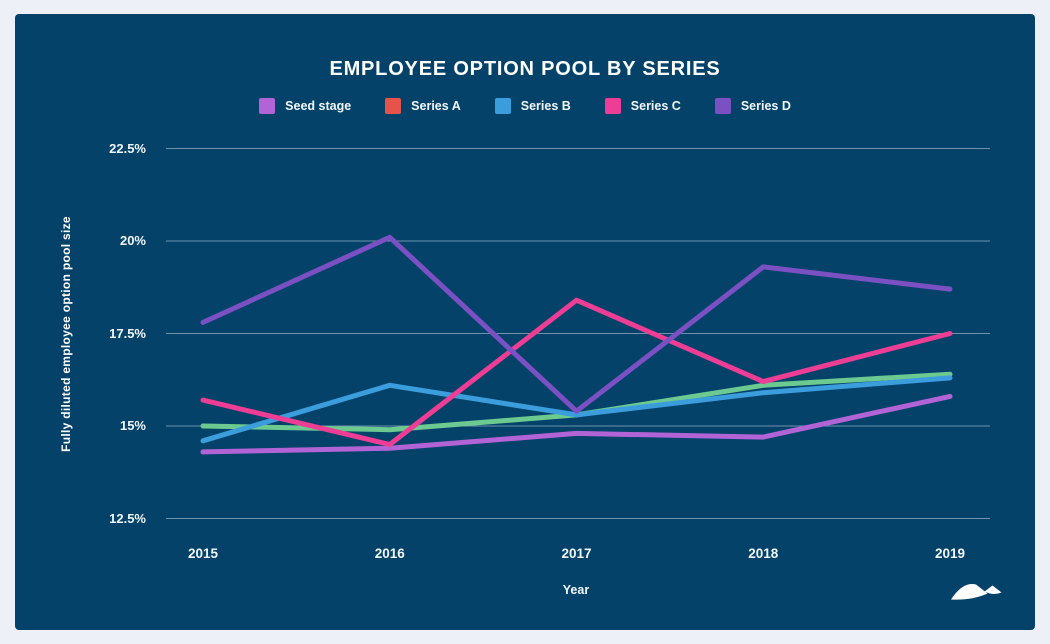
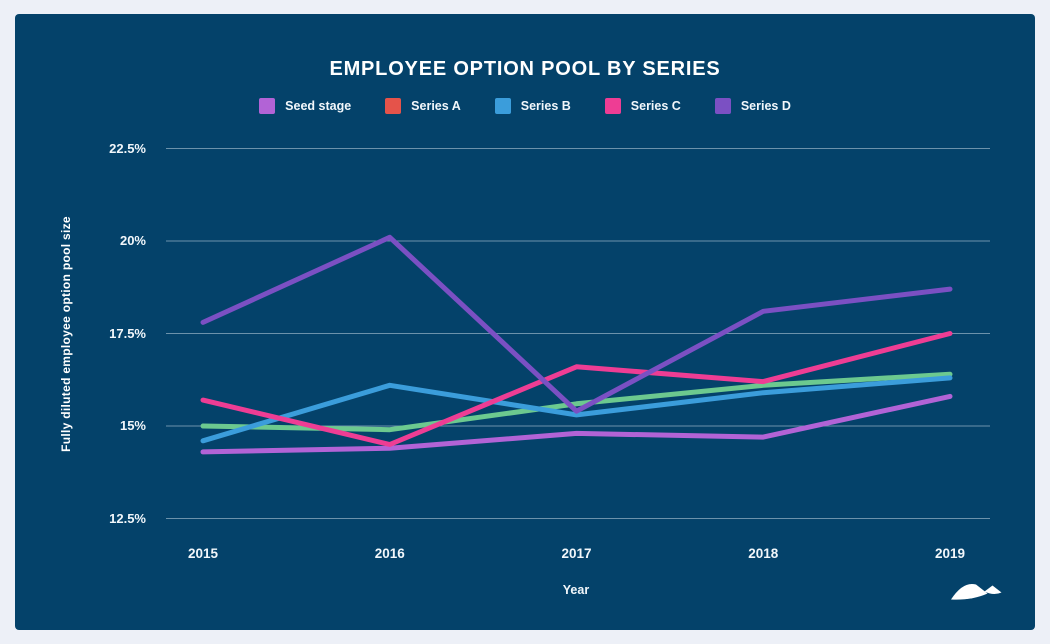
Series A/2017: 15.3% -> 15.6%
Series C/2017: 18.4% -> 16.6%
Series D/2018: 19.3% -> 18.1%
